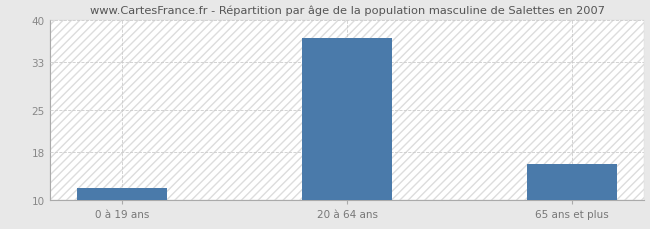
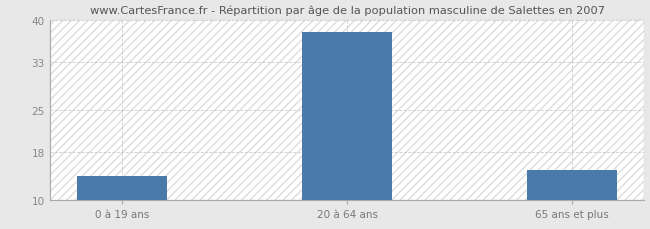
0 à 19 ans: 12 -> 14
20 à 64 ans: 37 -> 38
65 ans et plus: 16 -> 15
